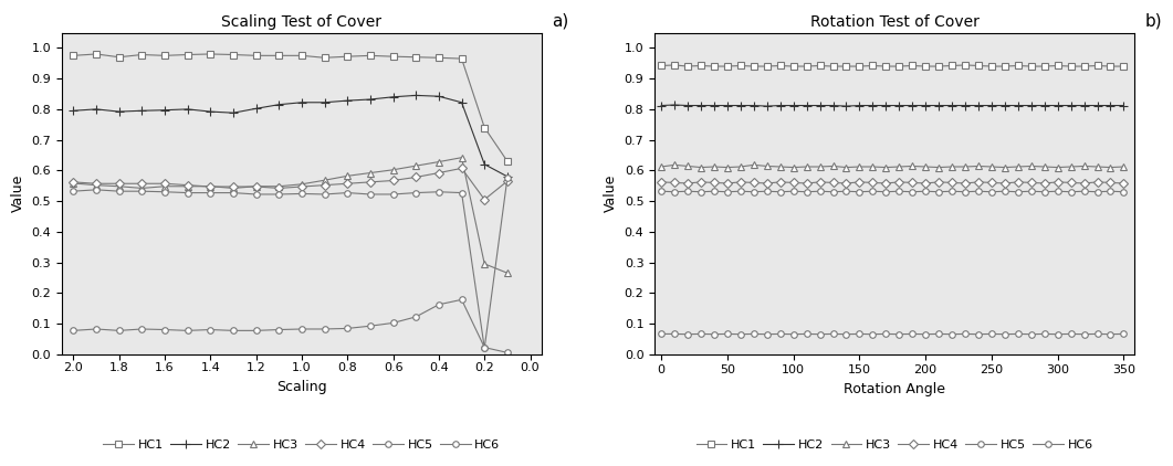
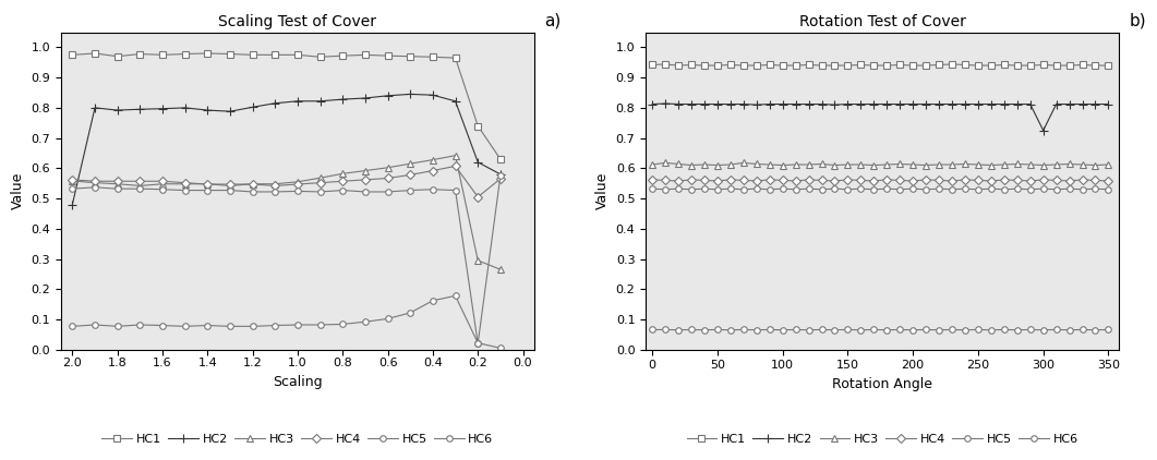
Scaling Test of Cover/HC2/2.0: 0.795 -> 0.480
Rotation Test of Cover/HC2/300: 0.812 -> 0.725
